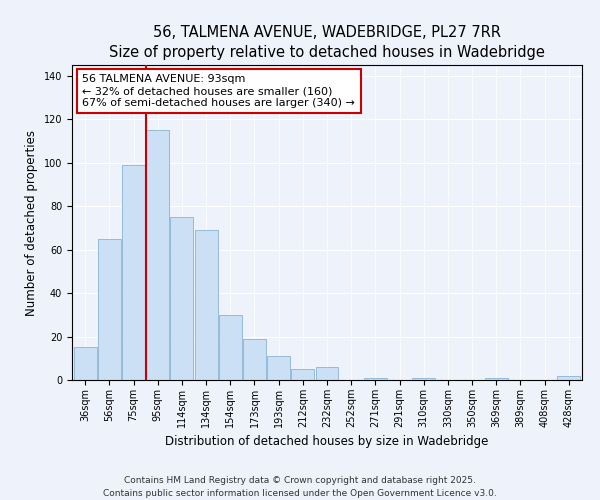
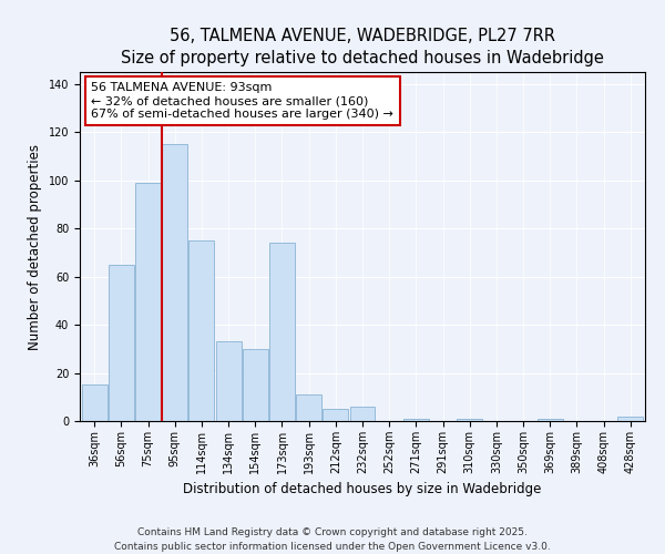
134sqm: 69 -> 33
173sqm: 19 -> 74
